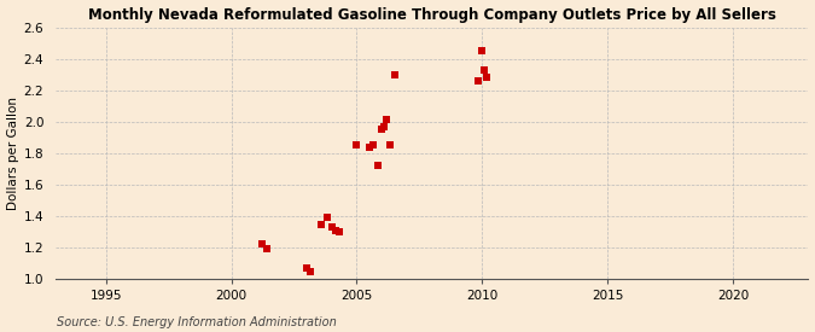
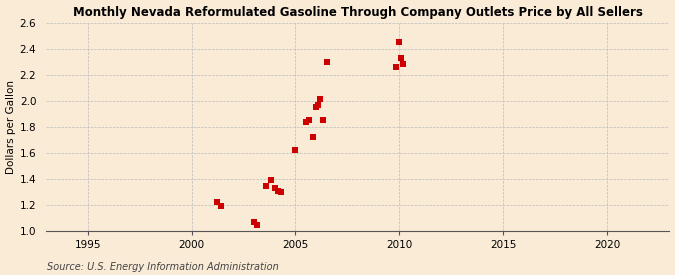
2005: 1.85 -> 1.62
